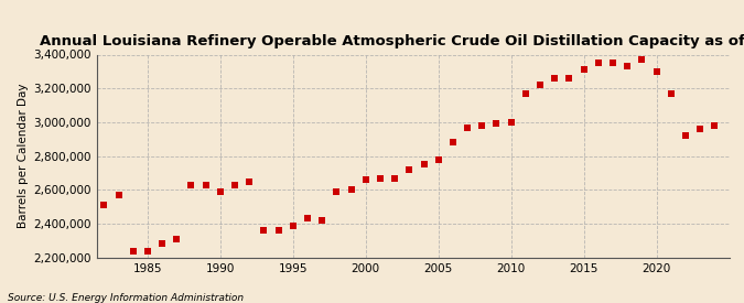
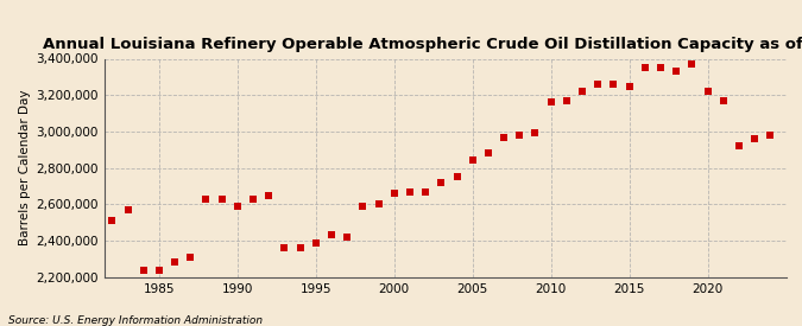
2005: 2,780,000 -> 2,840,000
2010: 3,000,000 -> 3,160,000
2015: 3,310,000 -> 3,250,000
2020: 3,300,000 -> 3,220,000
